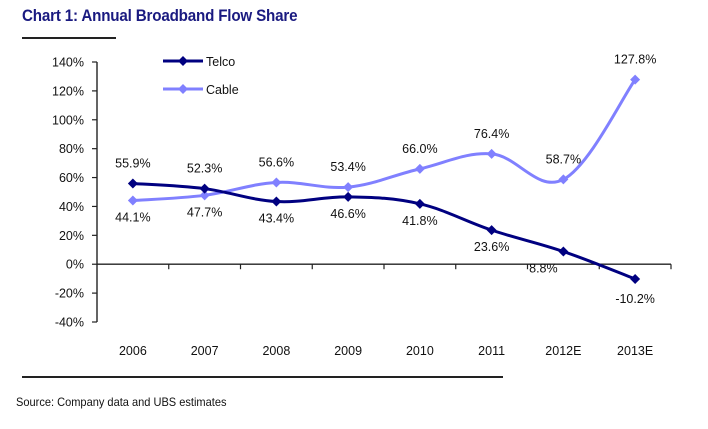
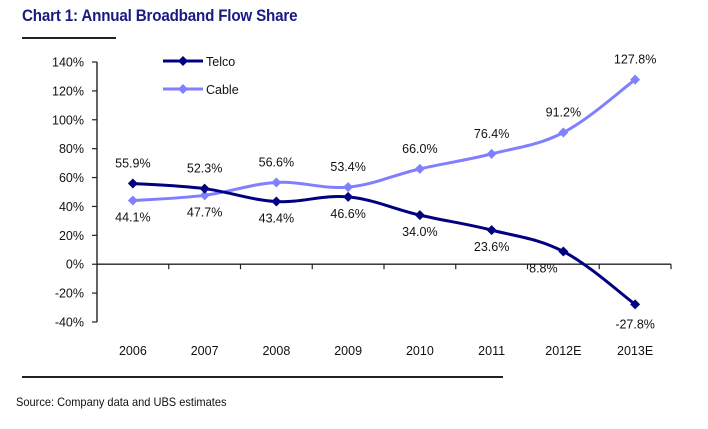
Telco/2010: 41.8% -> 34.0%
Cable/2012E: 58.7% -> 91.2%
Telco/2013E: -10.2% -> -27.8%
